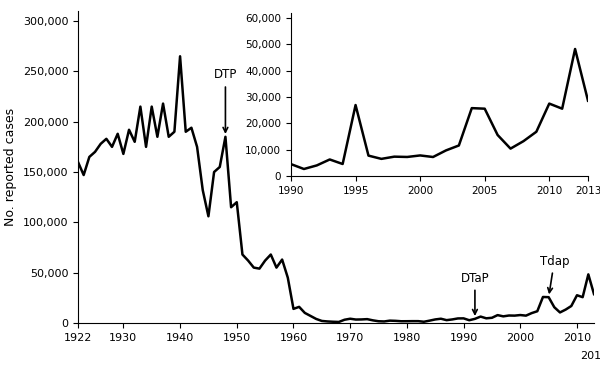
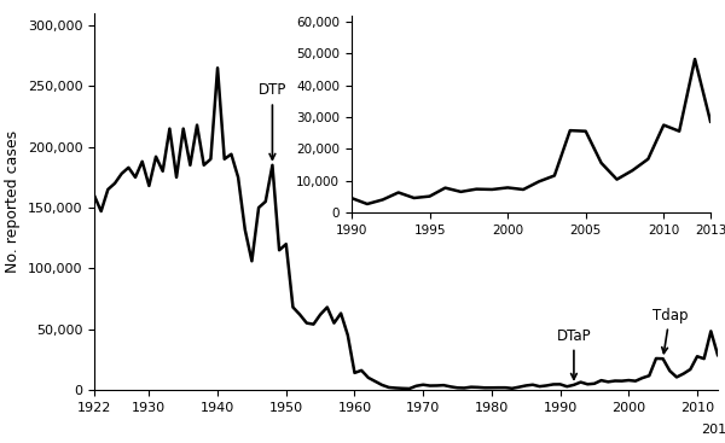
1995: 27,000 -> 5,100
